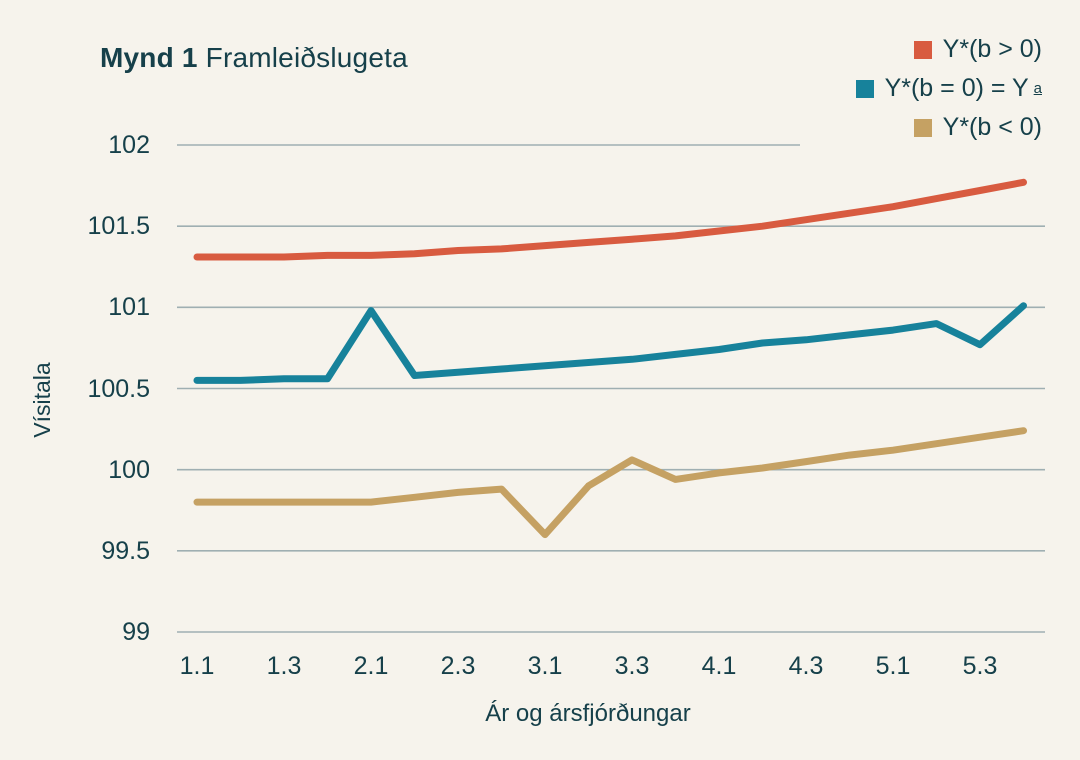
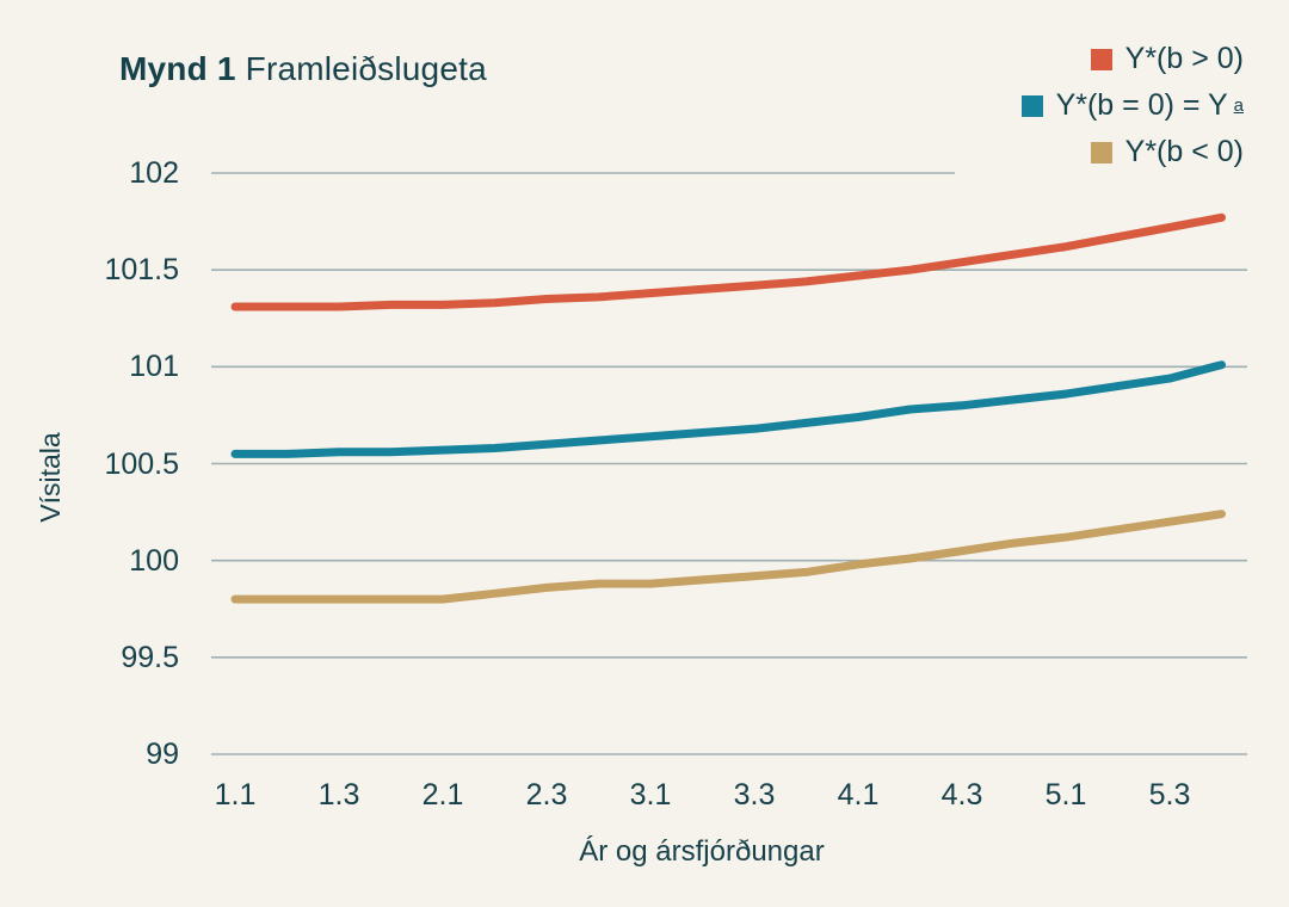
Y*(b = 0) = Y a/2.1: 100.98 -> 100.57
Y*(b < 0)/3.1: 99.60 -> 99.88
Y*(b < 0)/3.3: 100.06 -> 99.92
Y*(b = 0) = Y a/5.3: 100.77 -> 100.94
